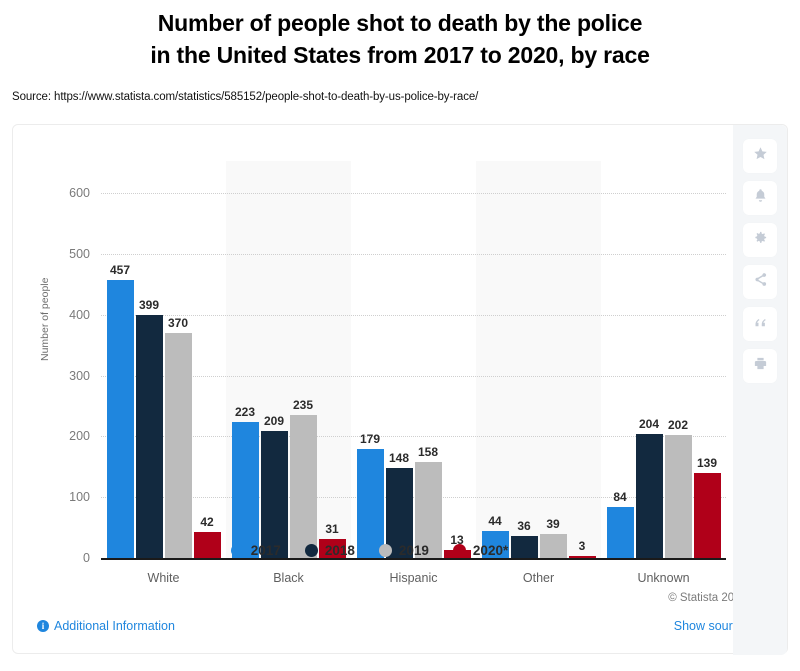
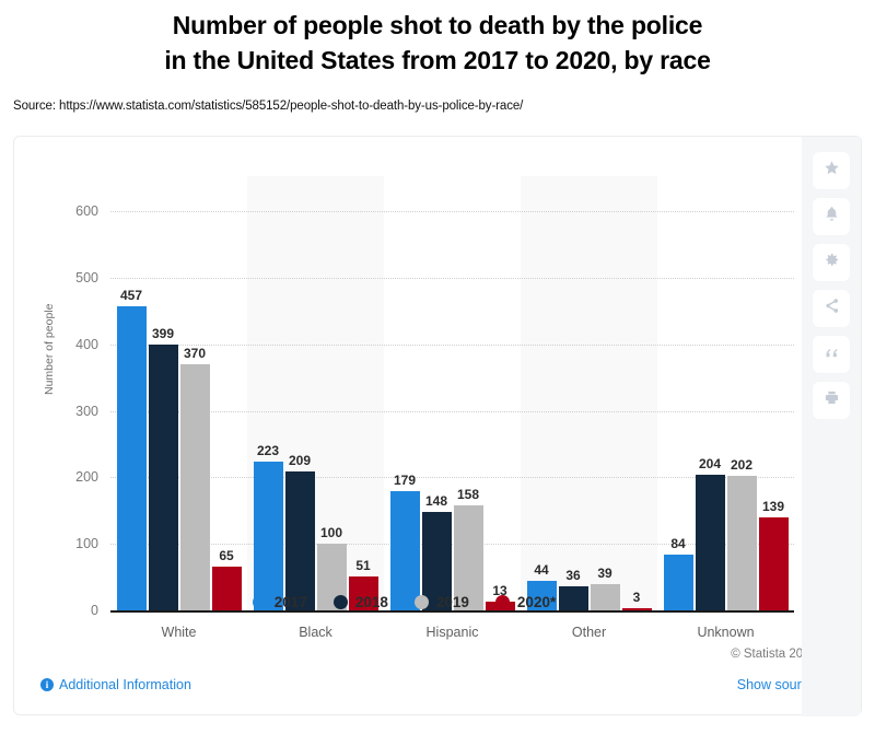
2020*/White: 42 -> 65
2019/Black: 235 -> 100
2020*/Black: 31 -> 51
